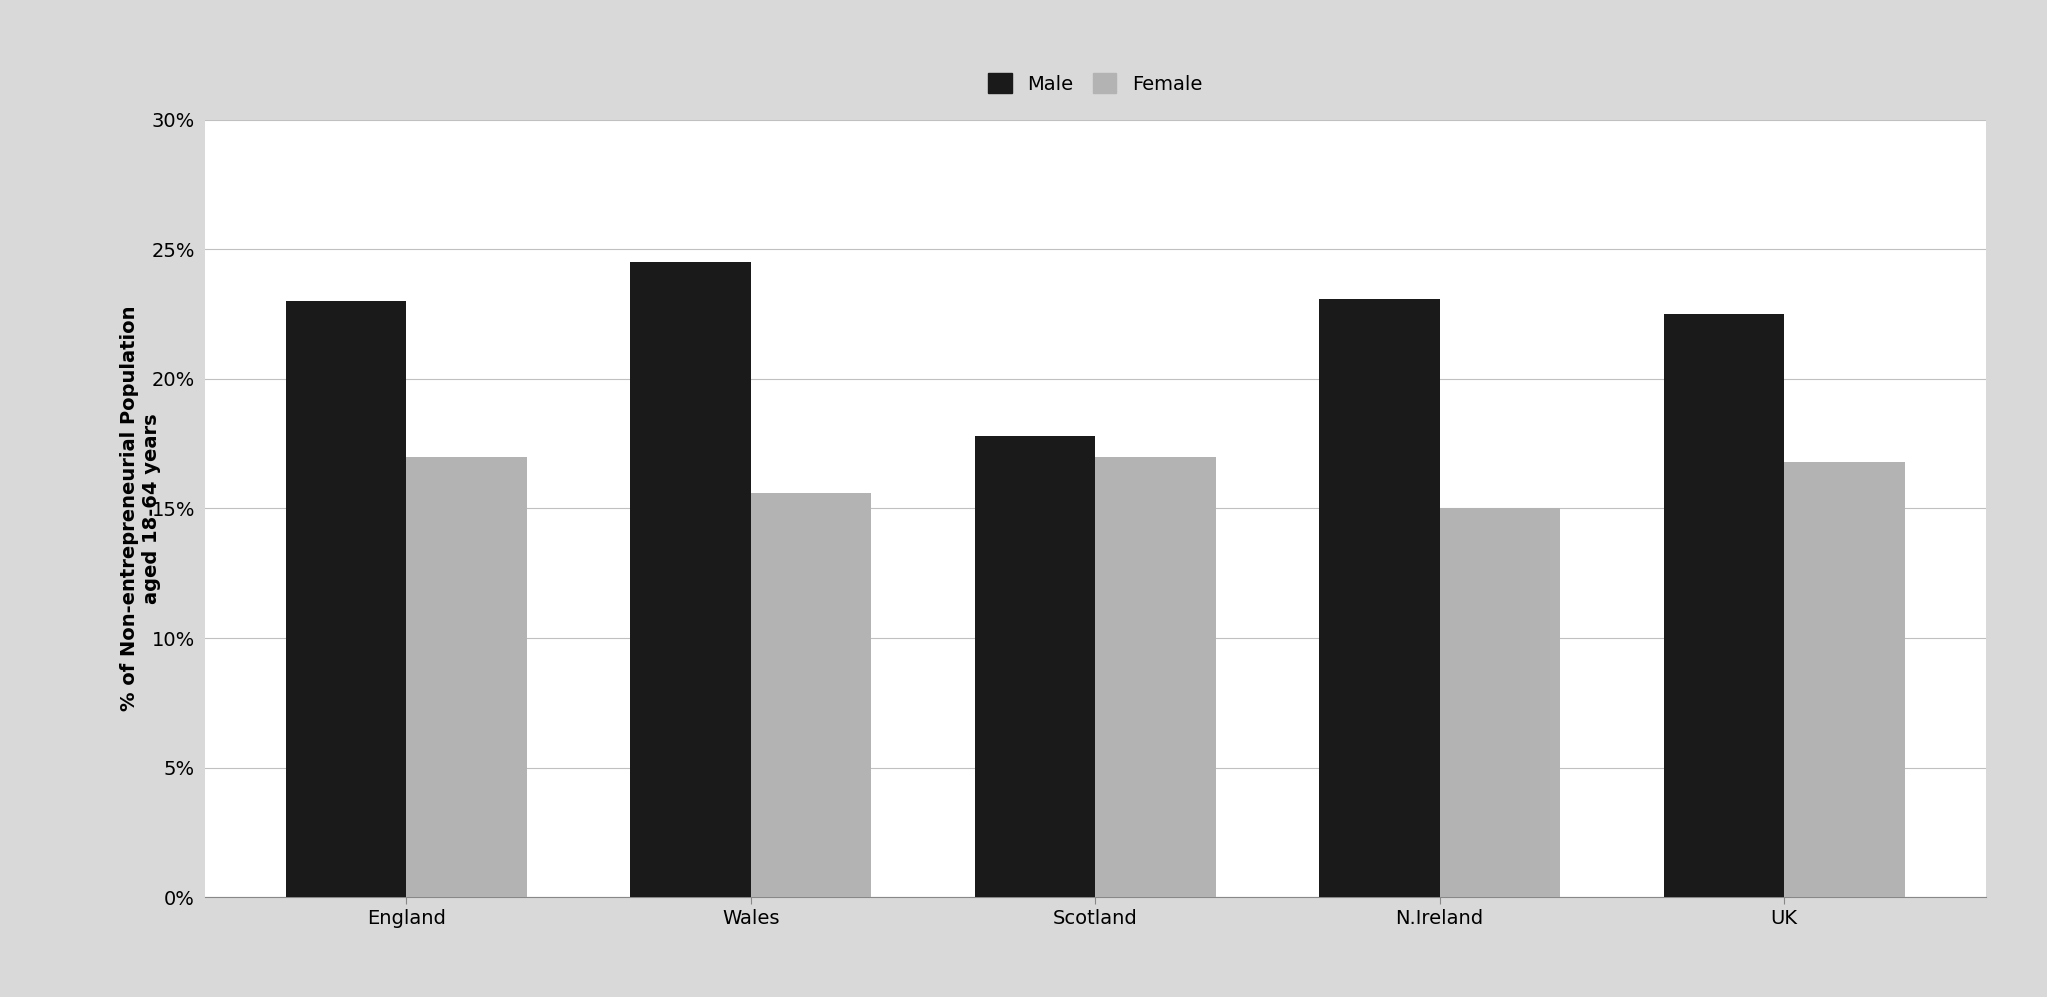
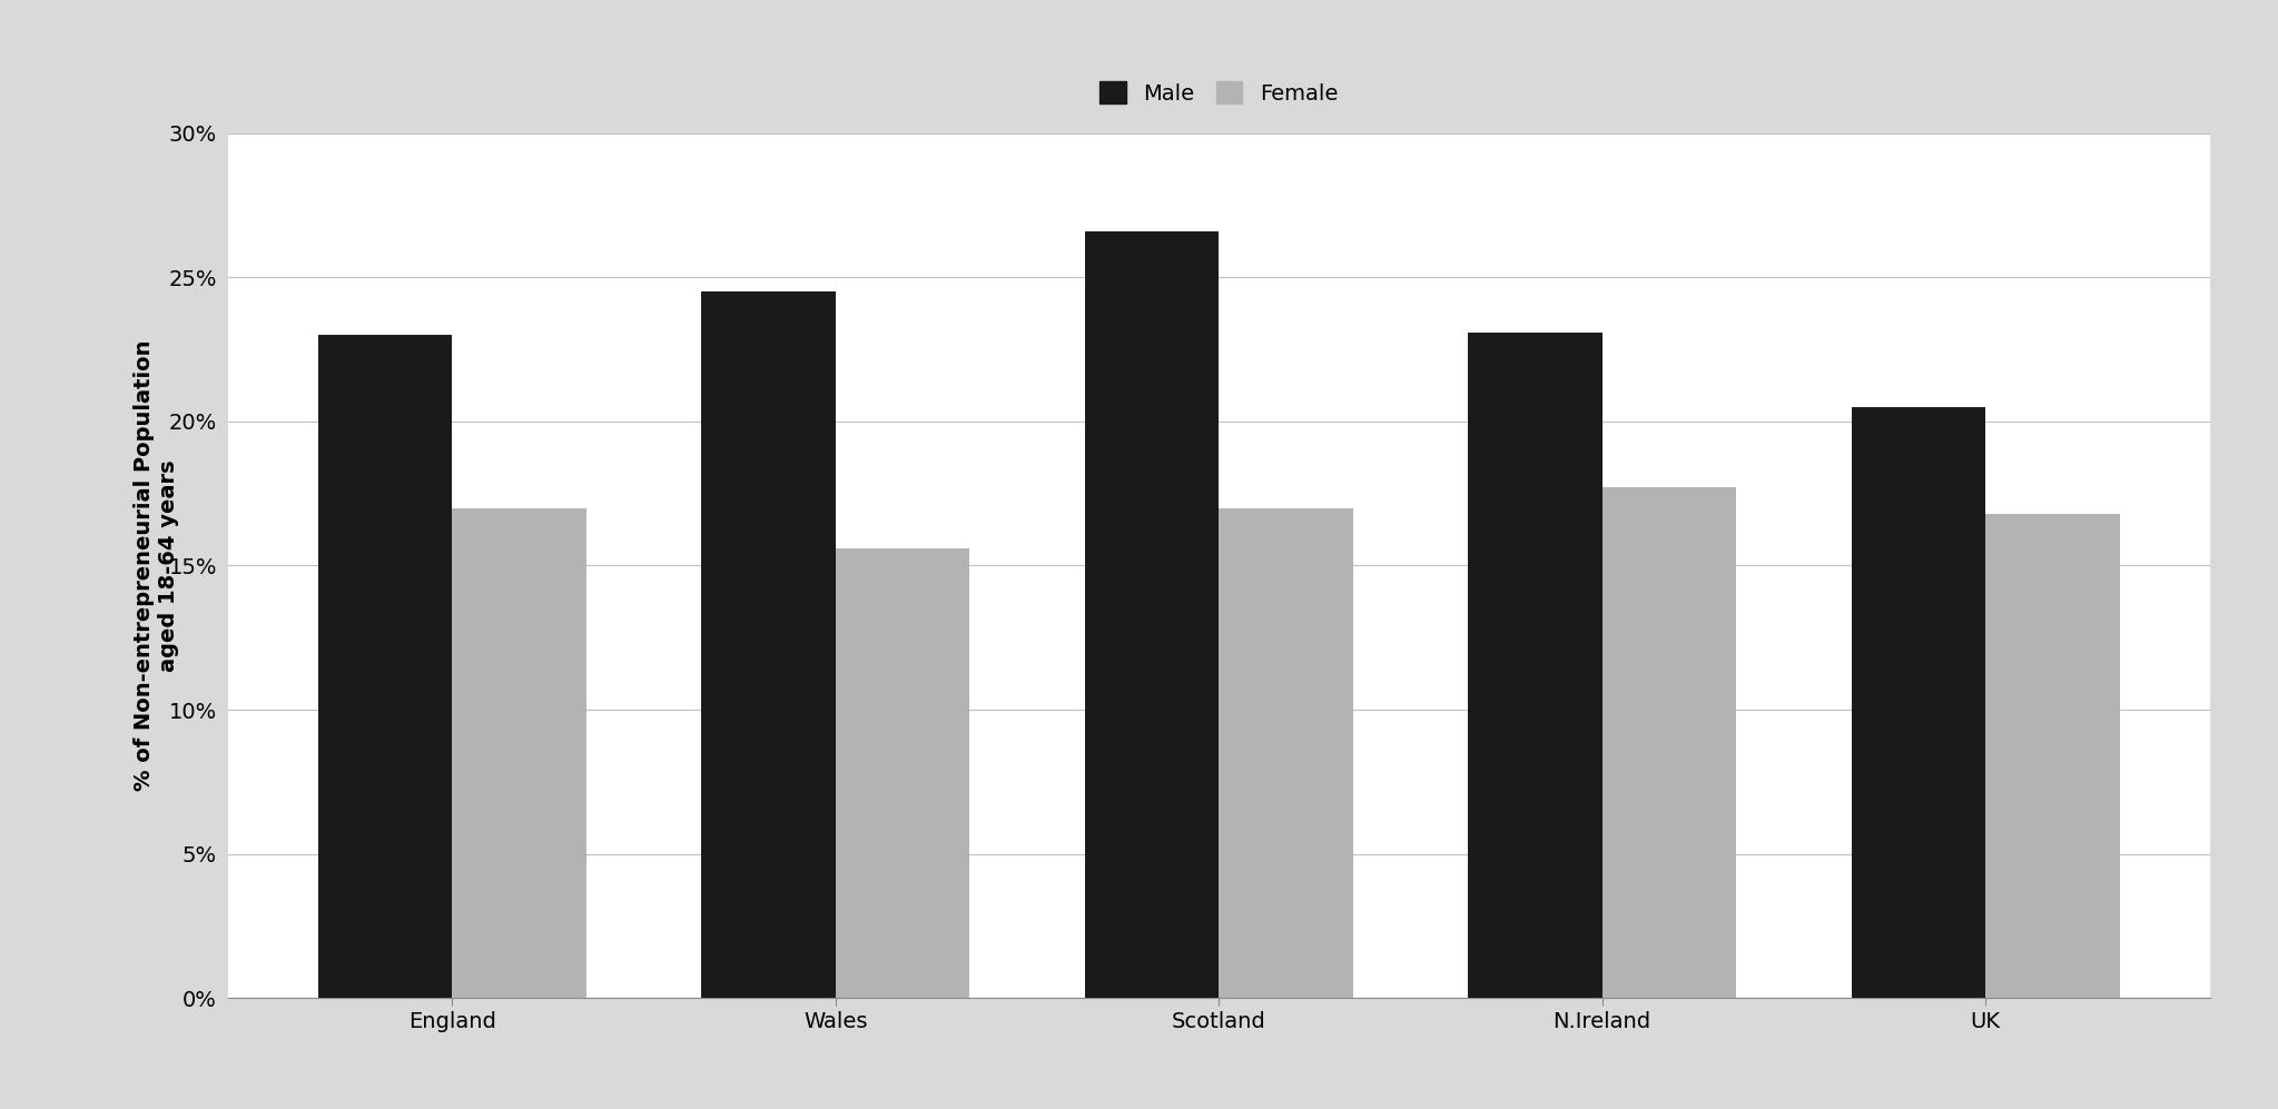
Male/Scotland: 17.8% -> 26.6%
Female/N.Ireland: 15.0% -> 17.7%
Male/UK: 22.5% -> 20.5%
